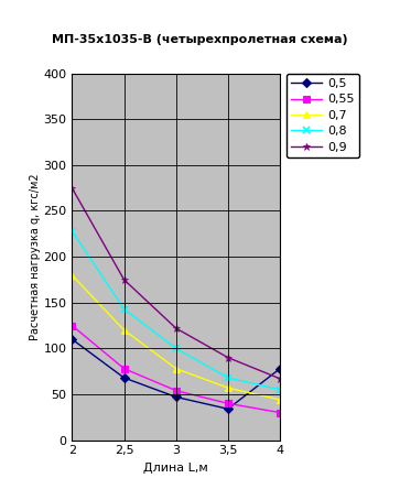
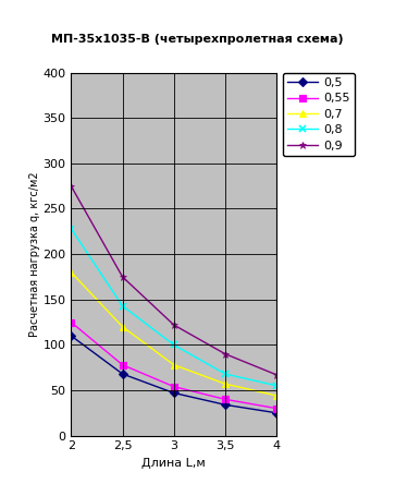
0,5/4: 78 -> 25
